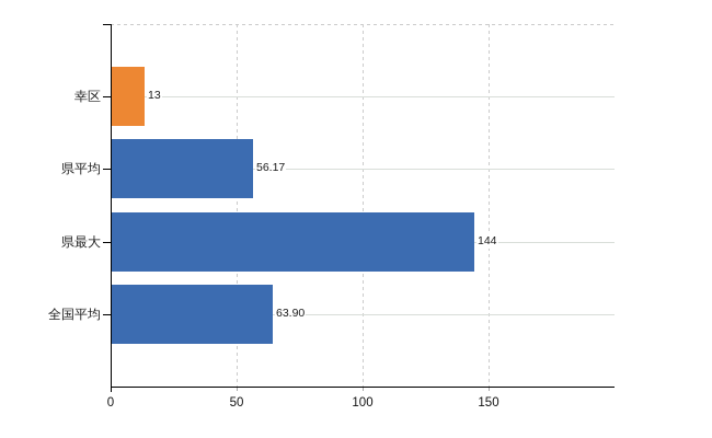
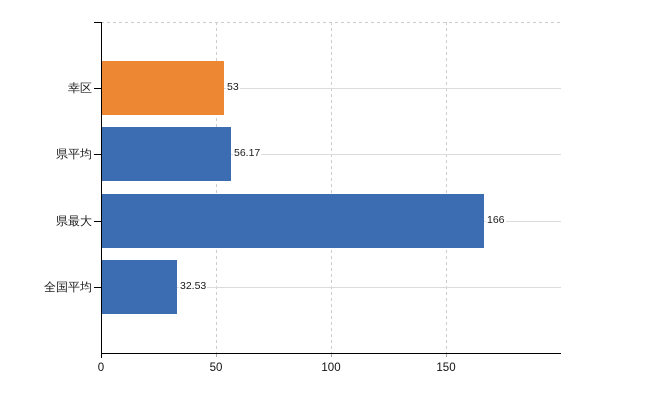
幸区: 13 -> 53
県最大: 144 -> 166
全国平均: 63.90 -> 32.53
